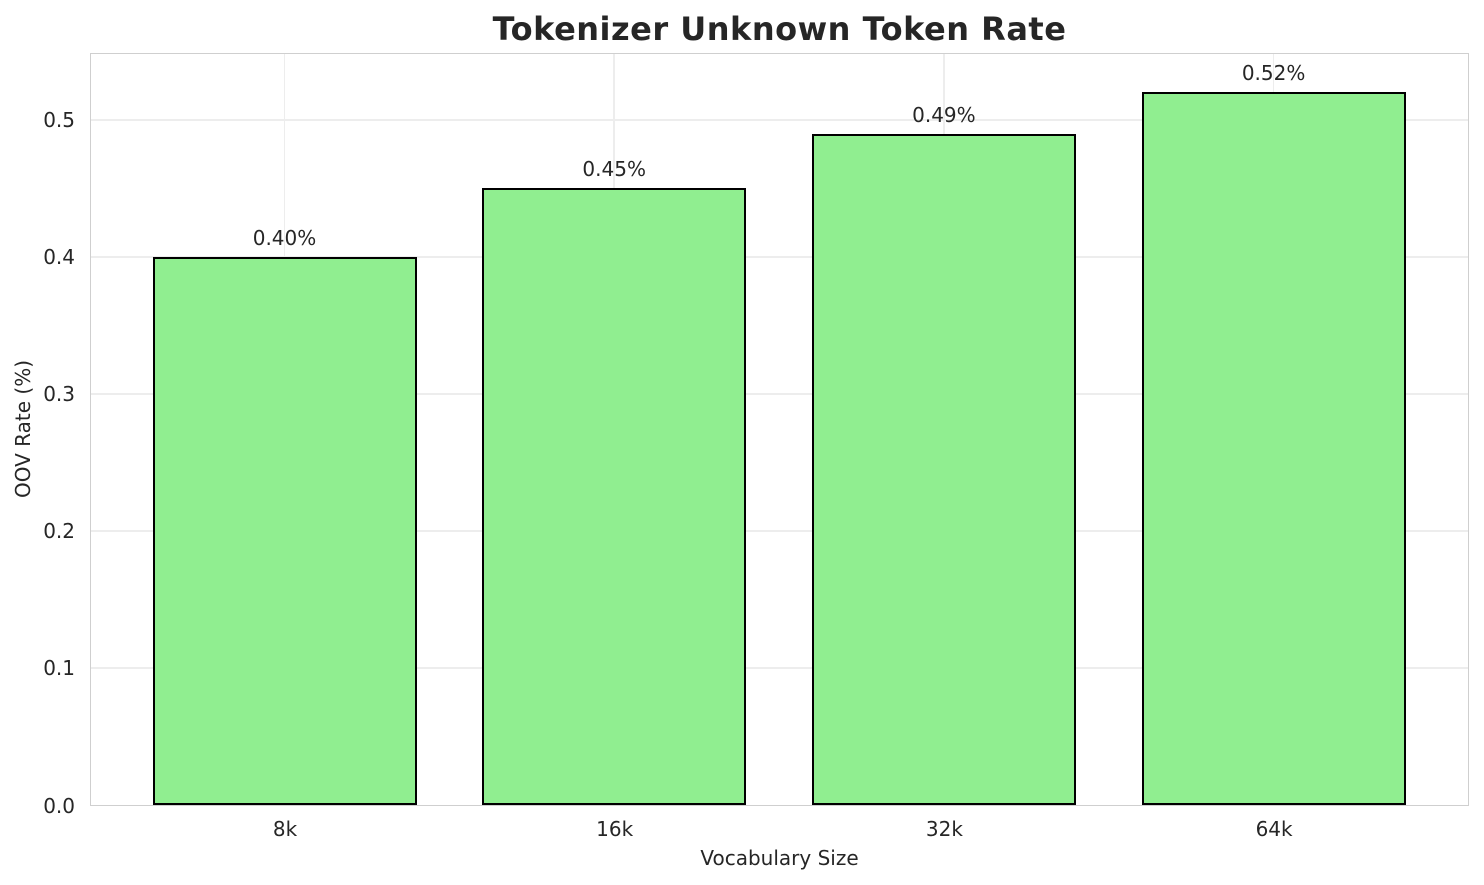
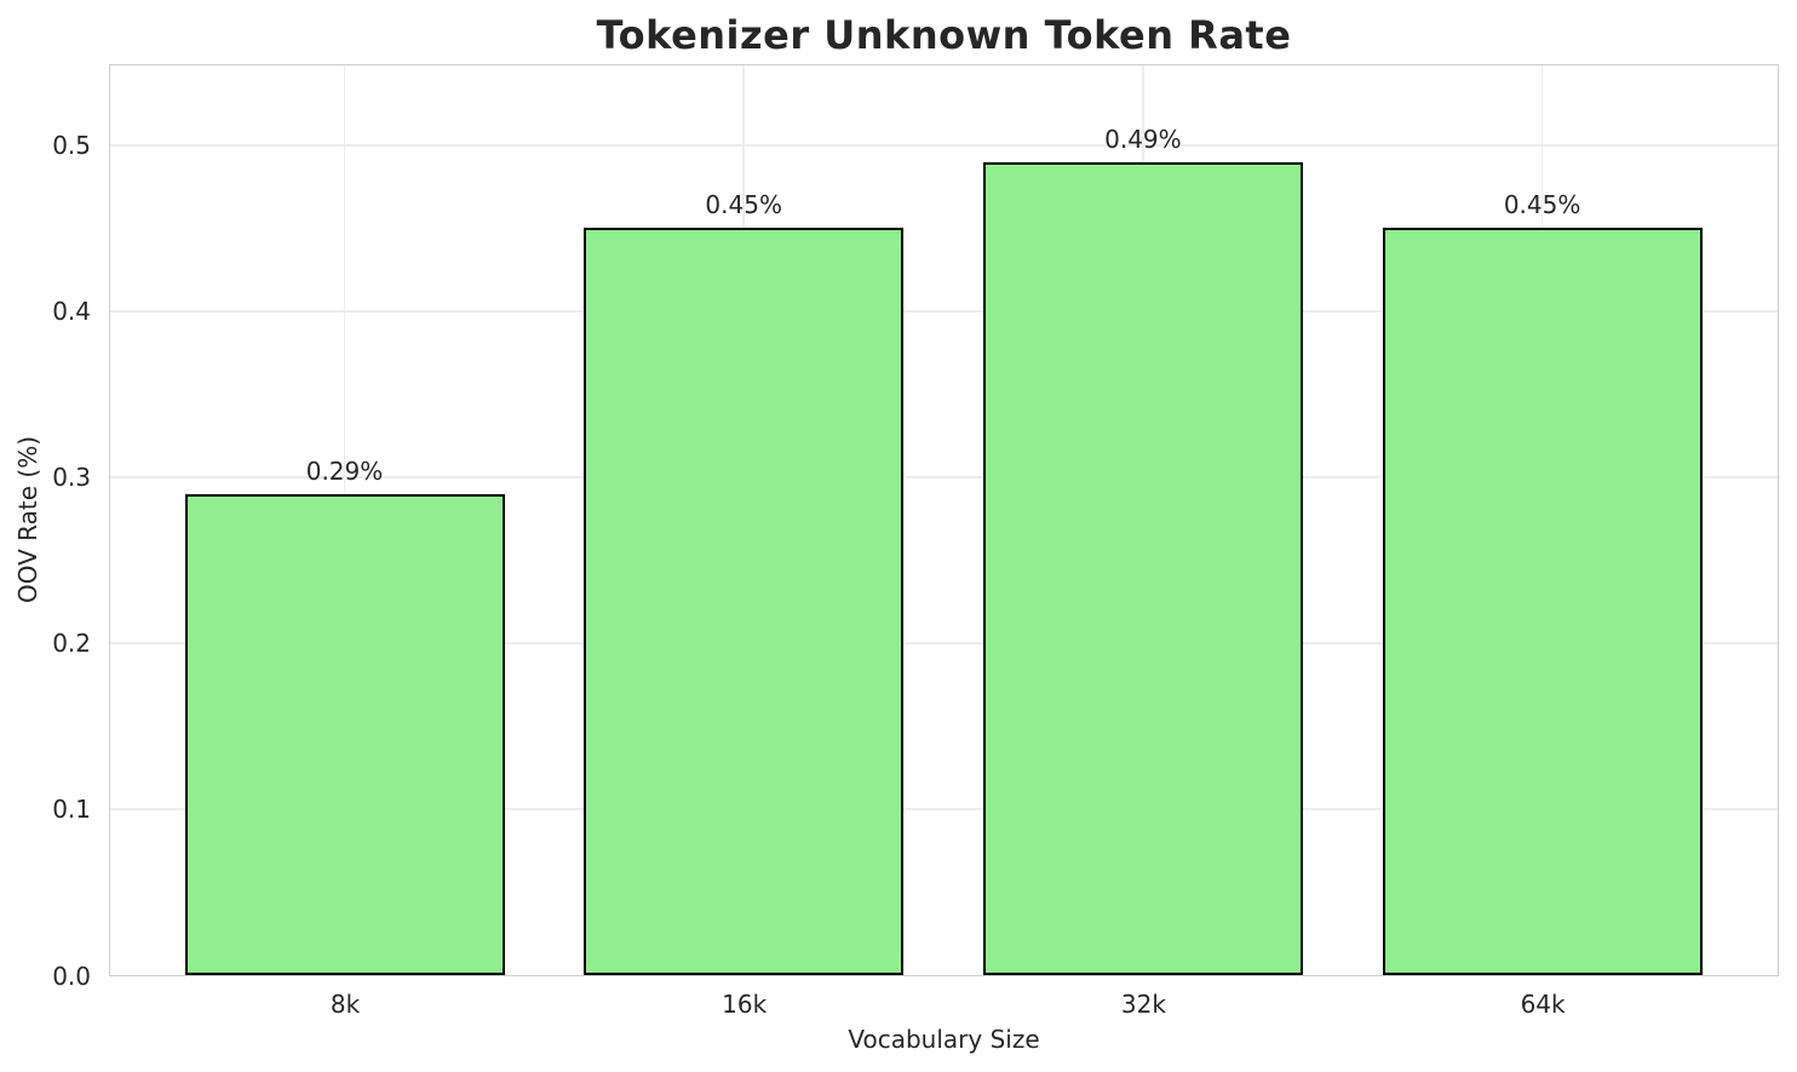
8k: 0.40% -> 0.29%
64k: 0.52% -> 0.45%
